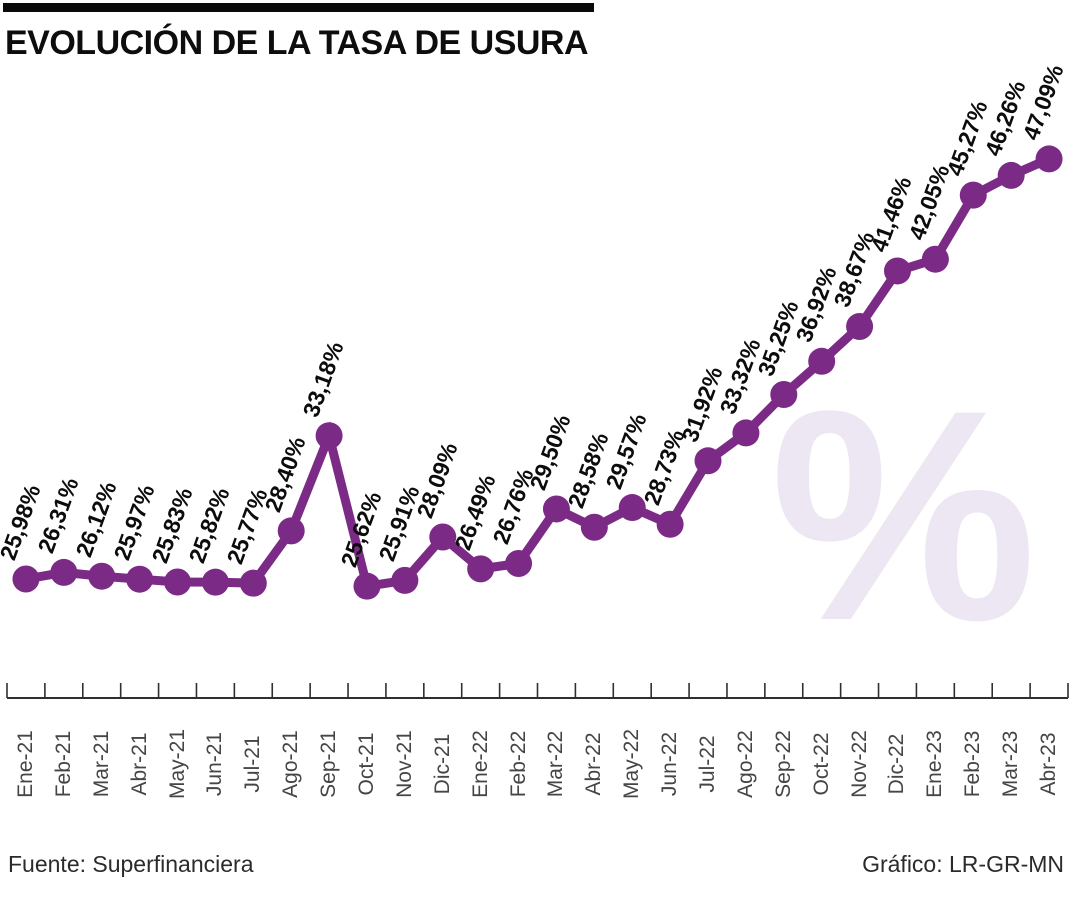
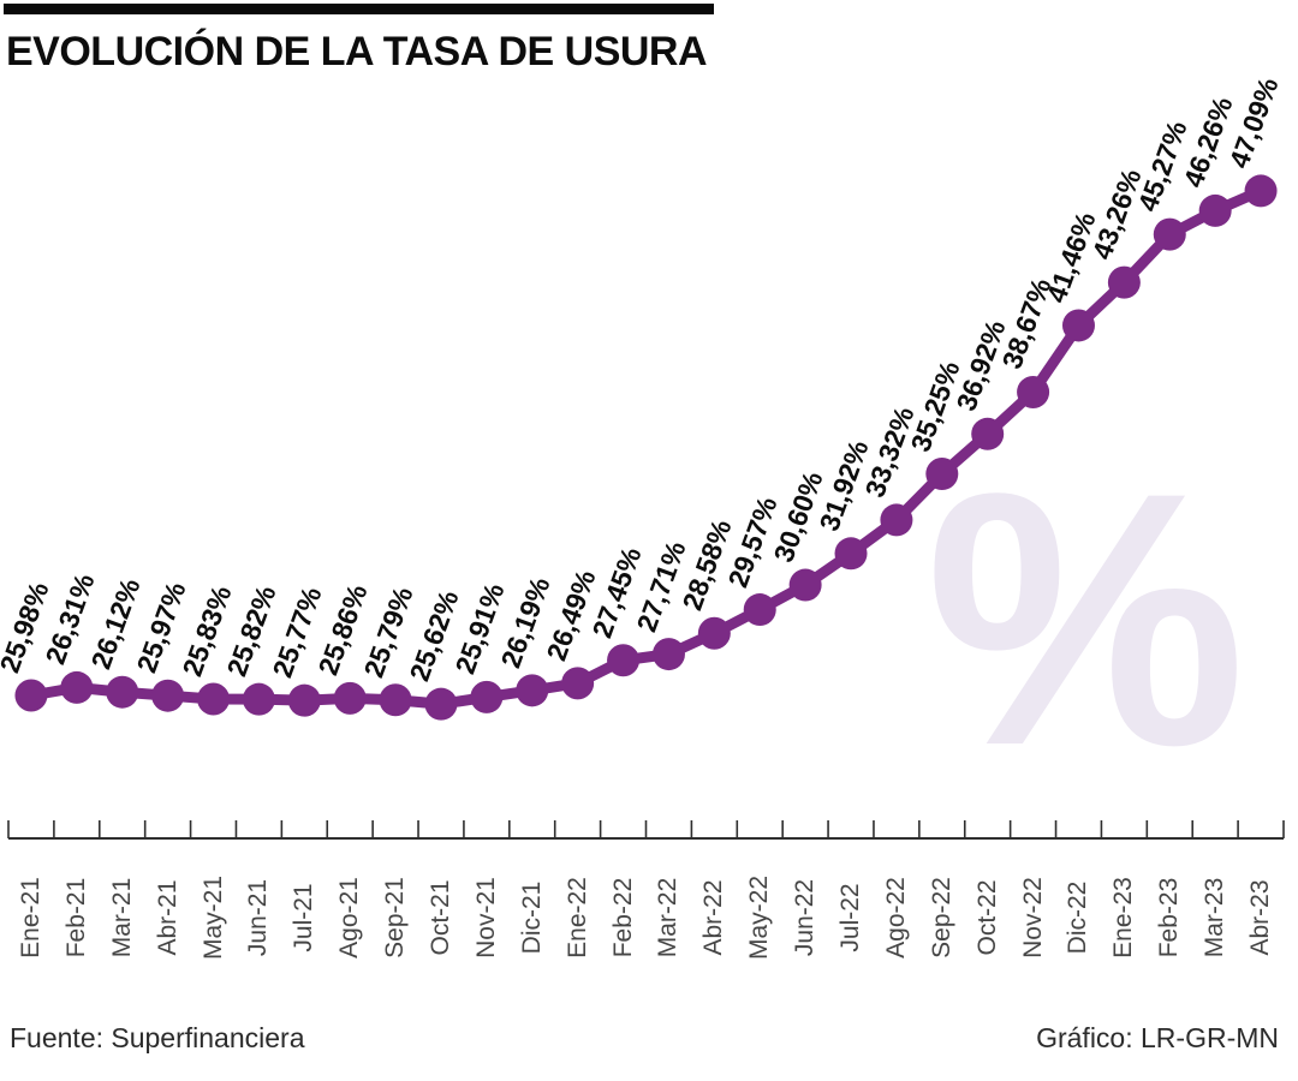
Ago-21: 28,40% -> 25,86%
Sep-21: 33,18% -> 25,79%
Dic-21: 28,09% -> 26,19%
Feb-22: 26,76% -> 27,45%
Mar-22: 29,50% -> 27,71%
Jun-22: 28,73% -> 30,60%
Ene-23: 42,05% -> 43,26%
